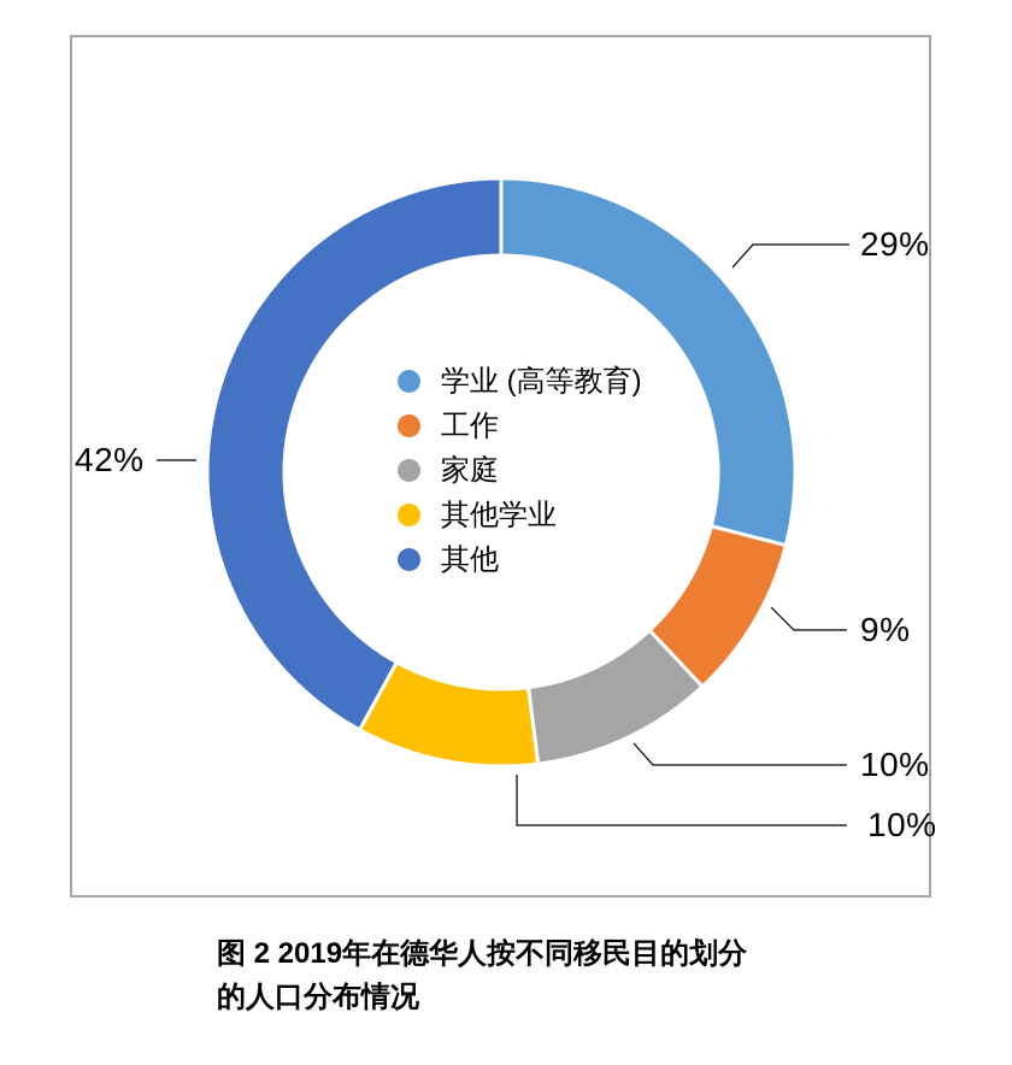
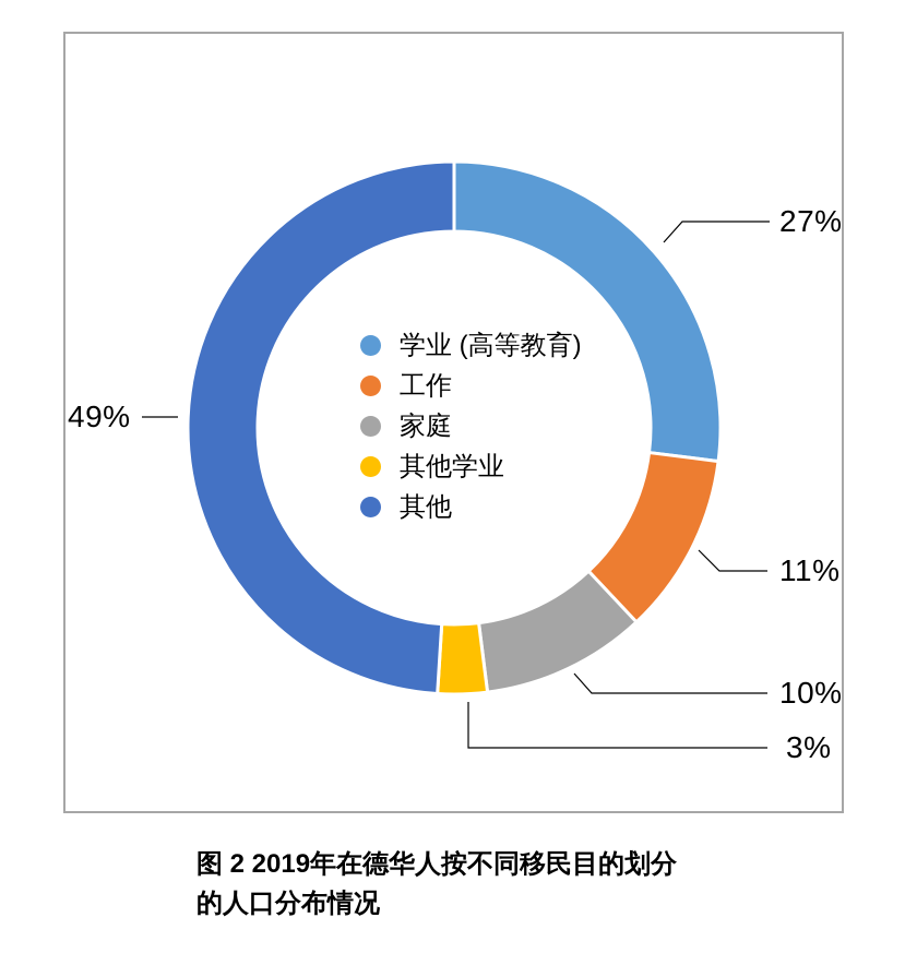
学业 (高等教育): 29% -> 27%
工作: 9% -> 11%
其他学业: 10% -> 3%
其他: 42% -> 49%
